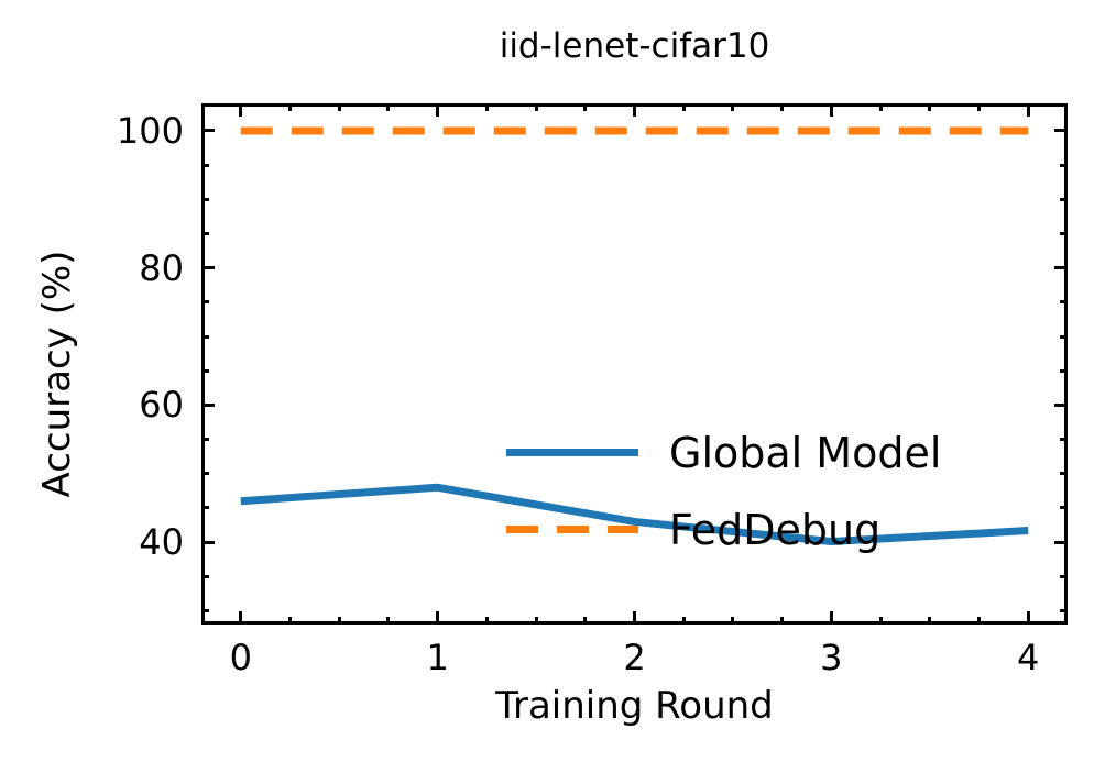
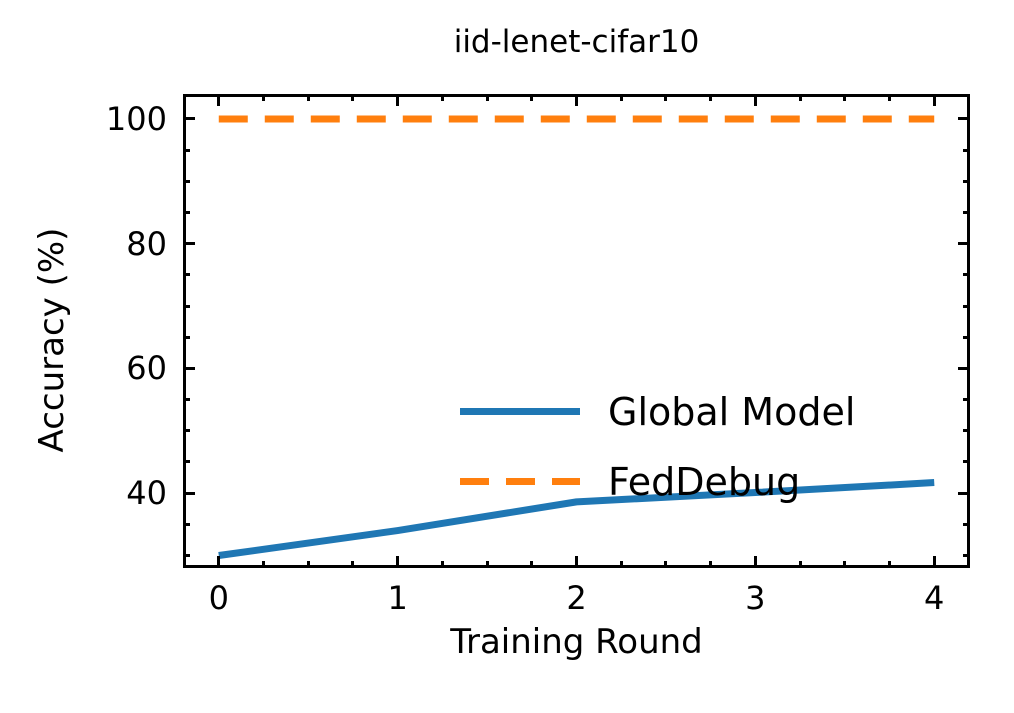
Global Model/0: 46 -> 30
Global Model/1: 48 -> 34
Global Model/2: 43 -> 39
